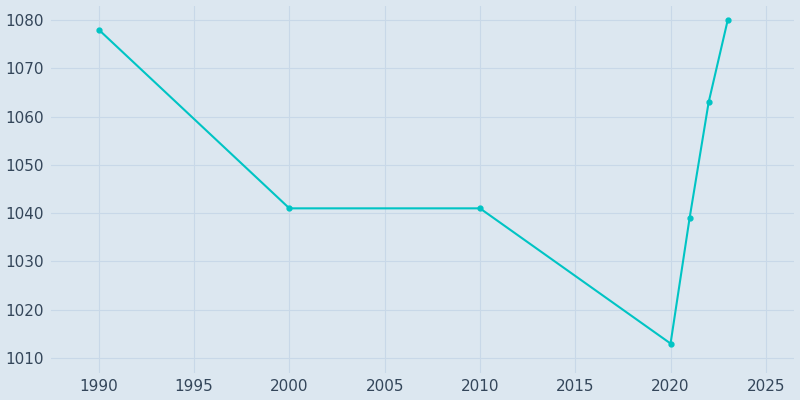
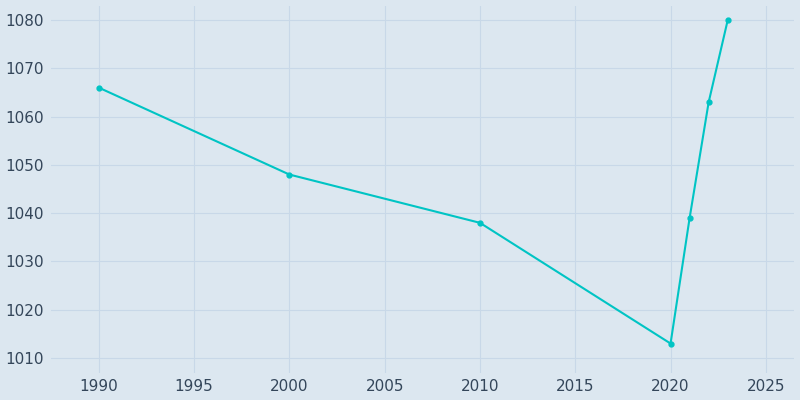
1990: 1078 -> 1066
2000: 1041 -> 1048
2010: 1041 -> 1038
